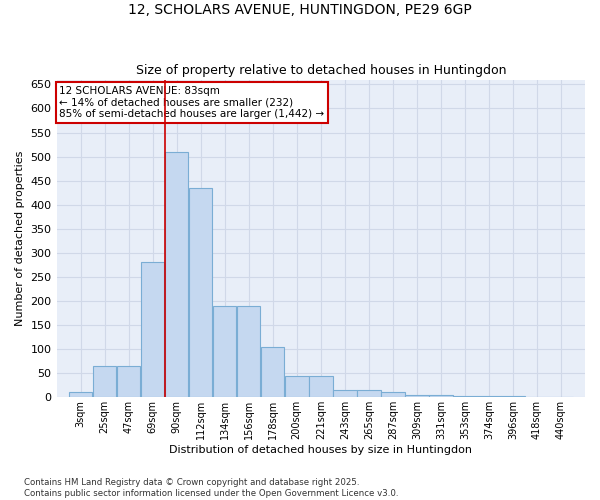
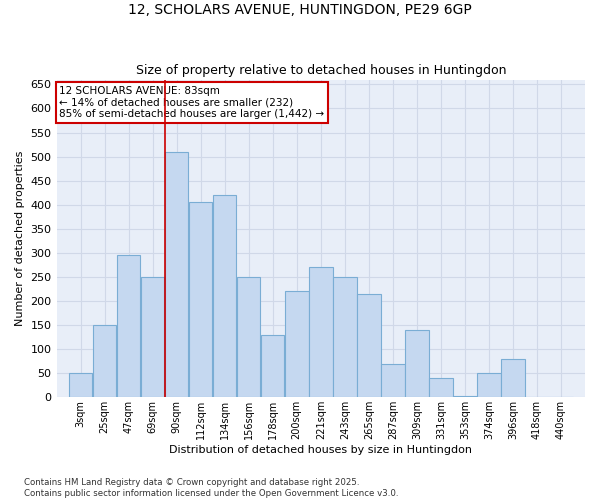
3sqm: 10 -> 50
25sqm: 65 -> 150
47sqm: 65 -> 295
69sqm: 280 -> 250
112sqm: 435 -> 405
134sqm: 190 -> 420
156sqm: 190 -> 250
178sqm: 105 -> 130
200sqm: 45 -> 220
221sqm: 45 -> 270
243sqm: 15 -> 250
265sqm: 15 -> 215
287sqm: 10 -> 70
309sqm: 5 -> 140
331sqm: 5 -> 40
374sqm: 2 -> 50
396sqm: 2 -> 80
